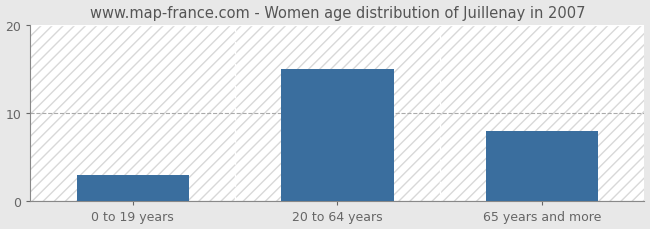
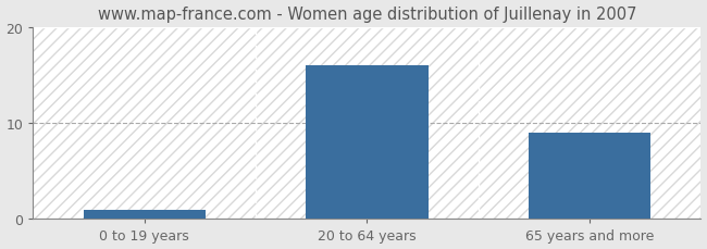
0 to 19 years: 3 -> 1
20 to 64 years: 15 -> 16
65 years and more: 8 -> 9
